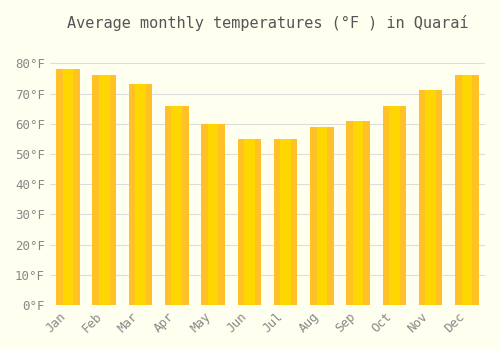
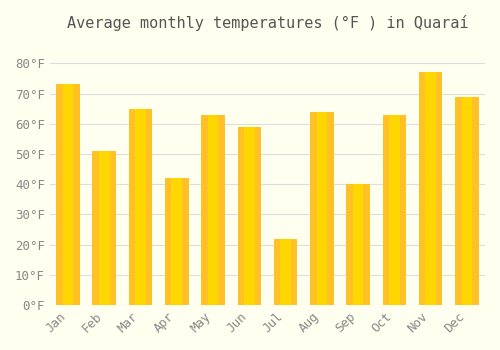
Jan: 78°F -> 73°F
Feb: 76°F -> 51°F
Mar: 73°F -> 65°F
Apr: 66°F -> 42°F
May: 60°F -> 63°F
Jun: 55°F -> 59°F
Jul: 55°F -> 22°F
Aug: 59°F -> 64°F
Sep: 61°F -> 40°F
Oct: 66°F -> 63°F
Nov: 71°F -> 77°F
Dec: 76°F -> 69°F
